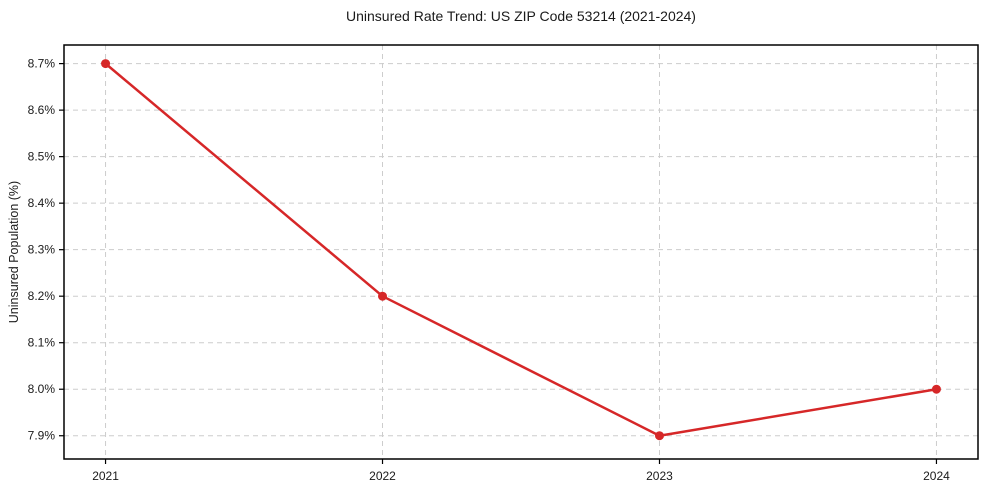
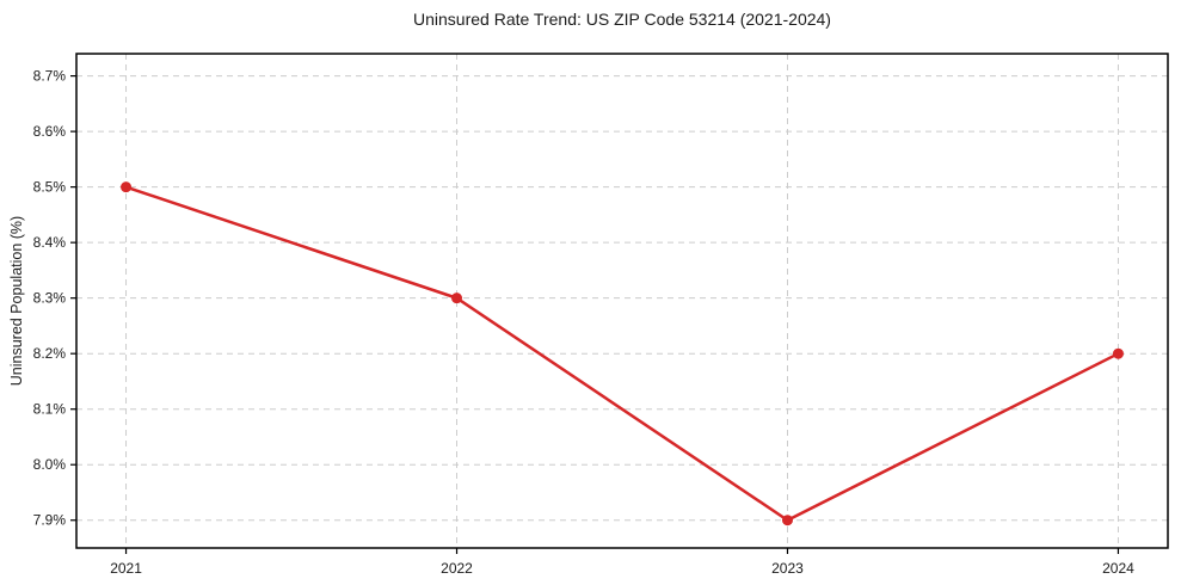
2021: 8.7% -> 8.5%
2022: 8.2% -> 8.3%
2024: 8.0% -> 8.2%
